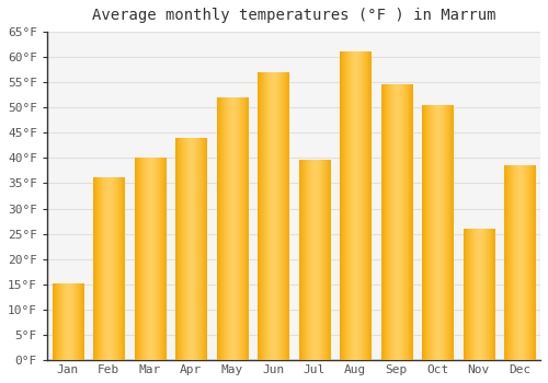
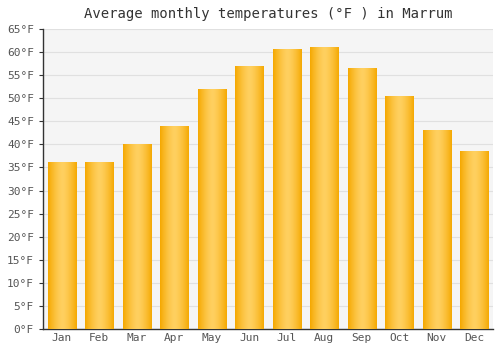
Jan: 15.0°F -> 36.0°F
Jul: 39.5°F -> 60.5°F
Sep: 54.5°F -> 56.5°F
Nov: 26.0°F -> 43.0°F
